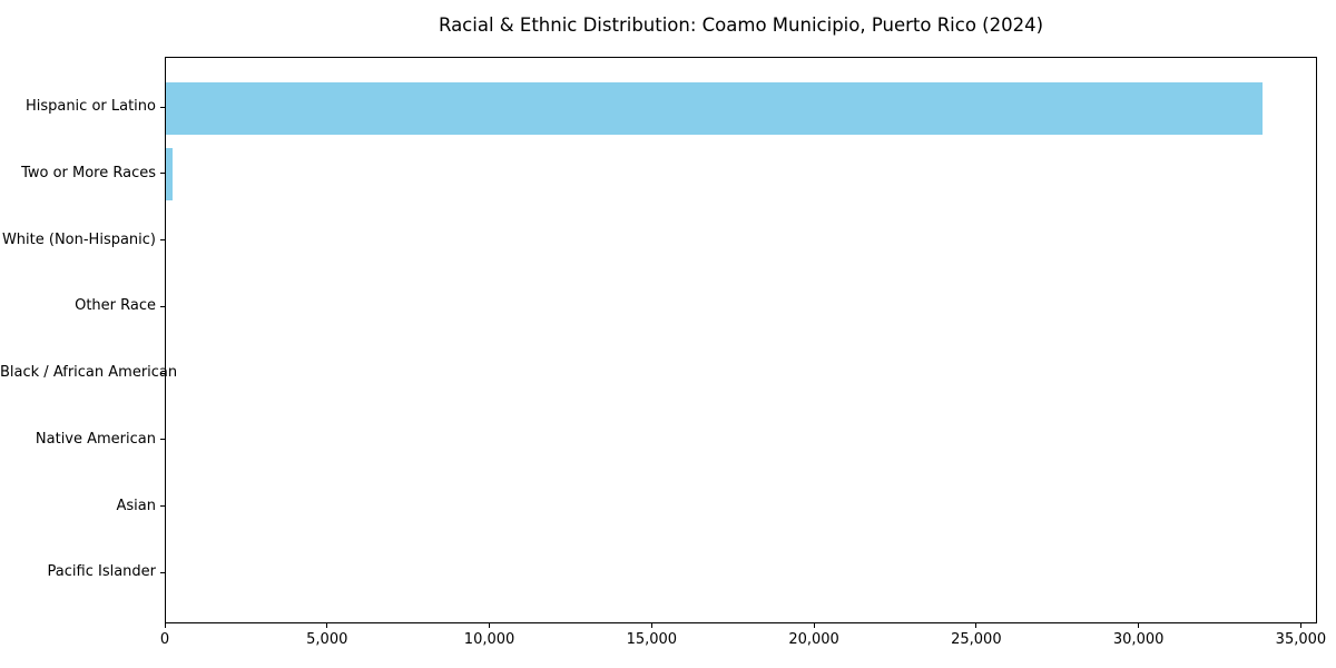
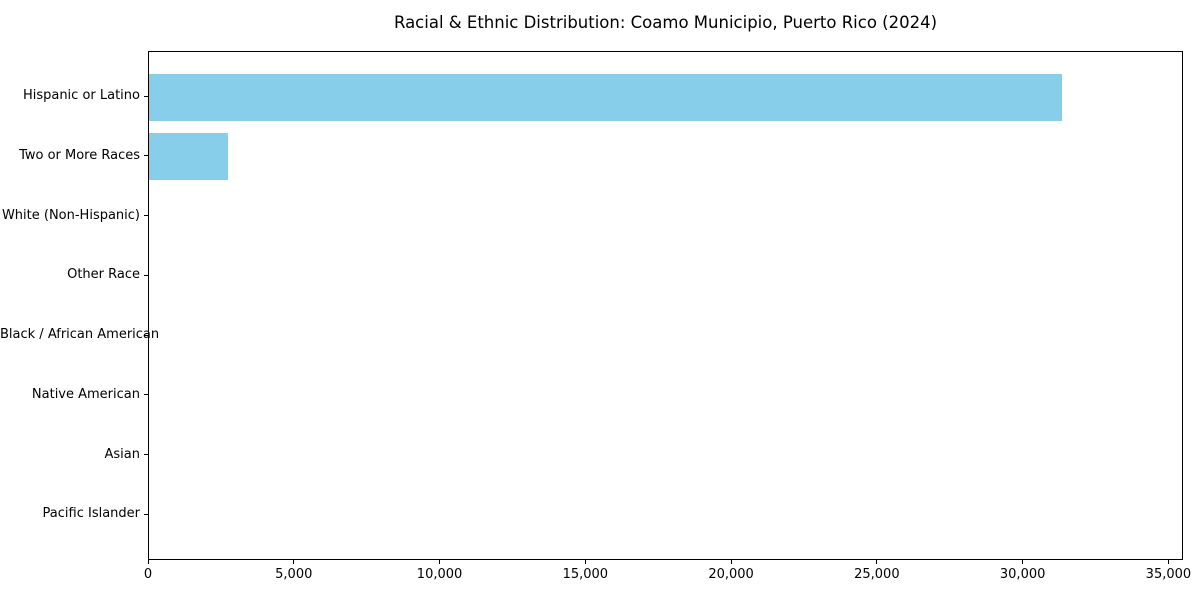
Hispanic or Latino: 33800 -> 31300
Two or More Races: 200 -> 2700
